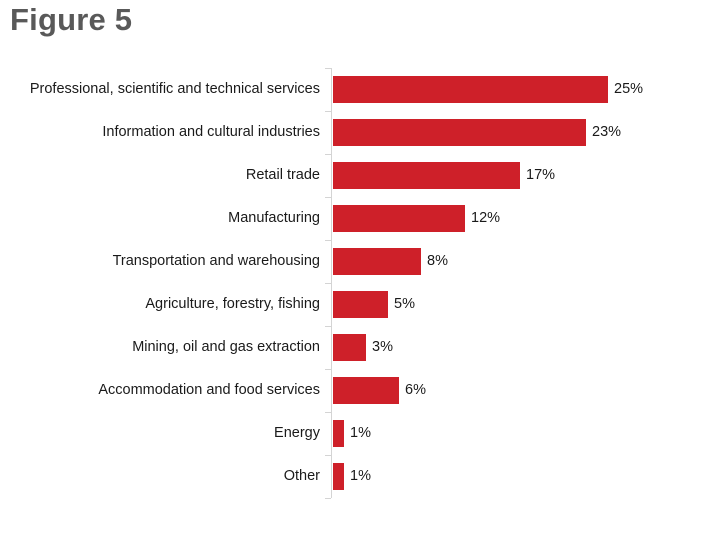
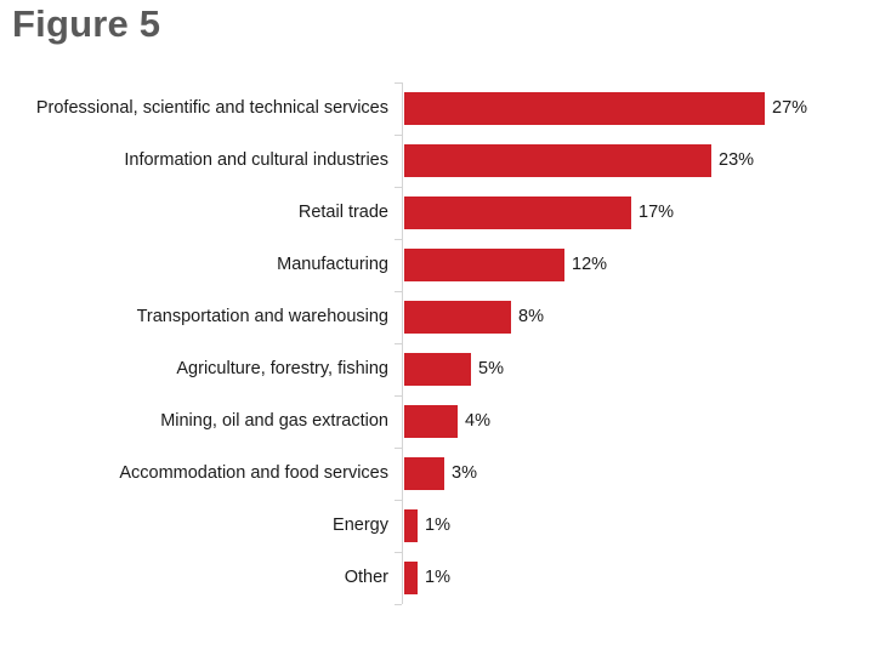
Professional, scientific and technical services: 25% -> 27%
Mining, oil and gas extraction: 3% -> 4%
Accommodation and food services: 6% -> 3%
